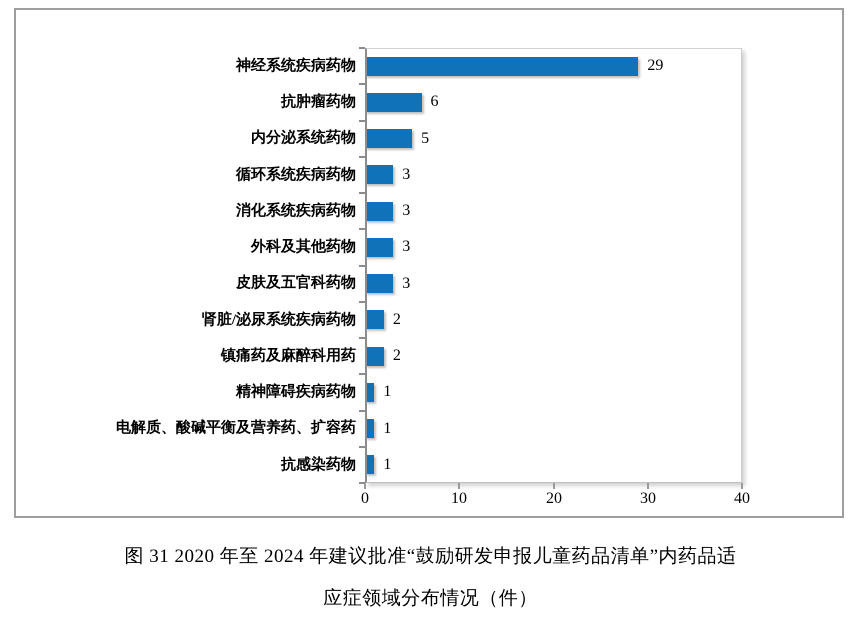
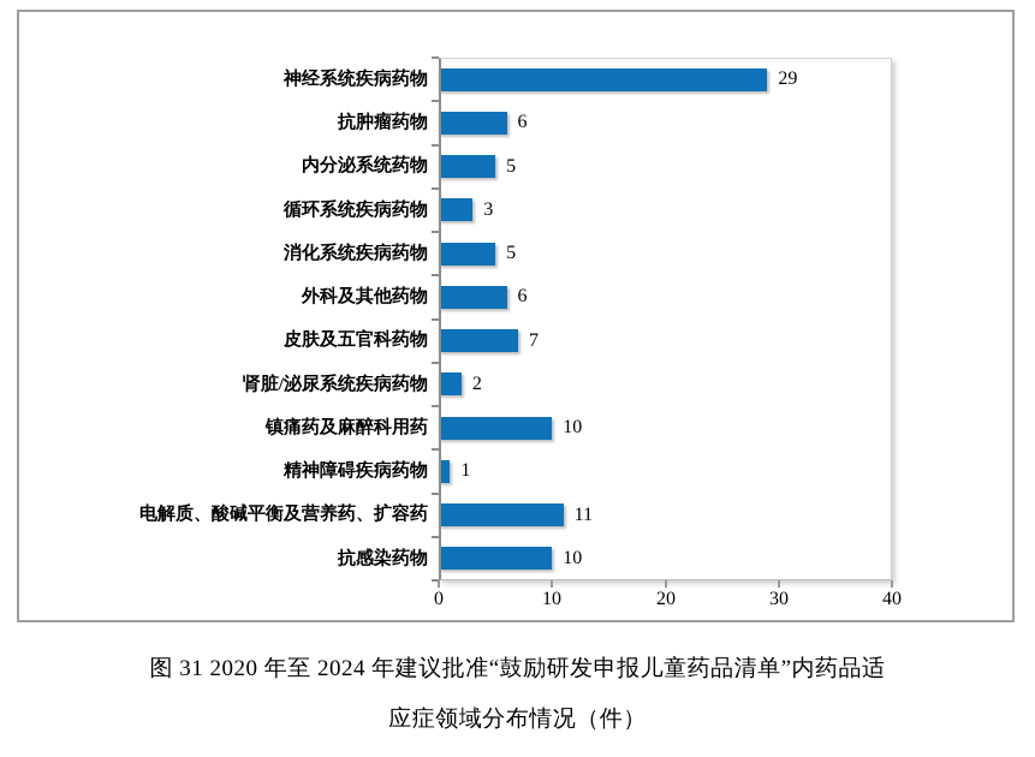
消化系统疾病药物: 3 -> 5
外科及其他药物: 3 -> 6
皮肤及五官科药物: 3 -> 7
镇痛药及麻醉科用药: 2 -> 10
电解质、酸碱平衡及营养药、扩容药: 1 -> 11
抗感染药物: 1 -> 10
